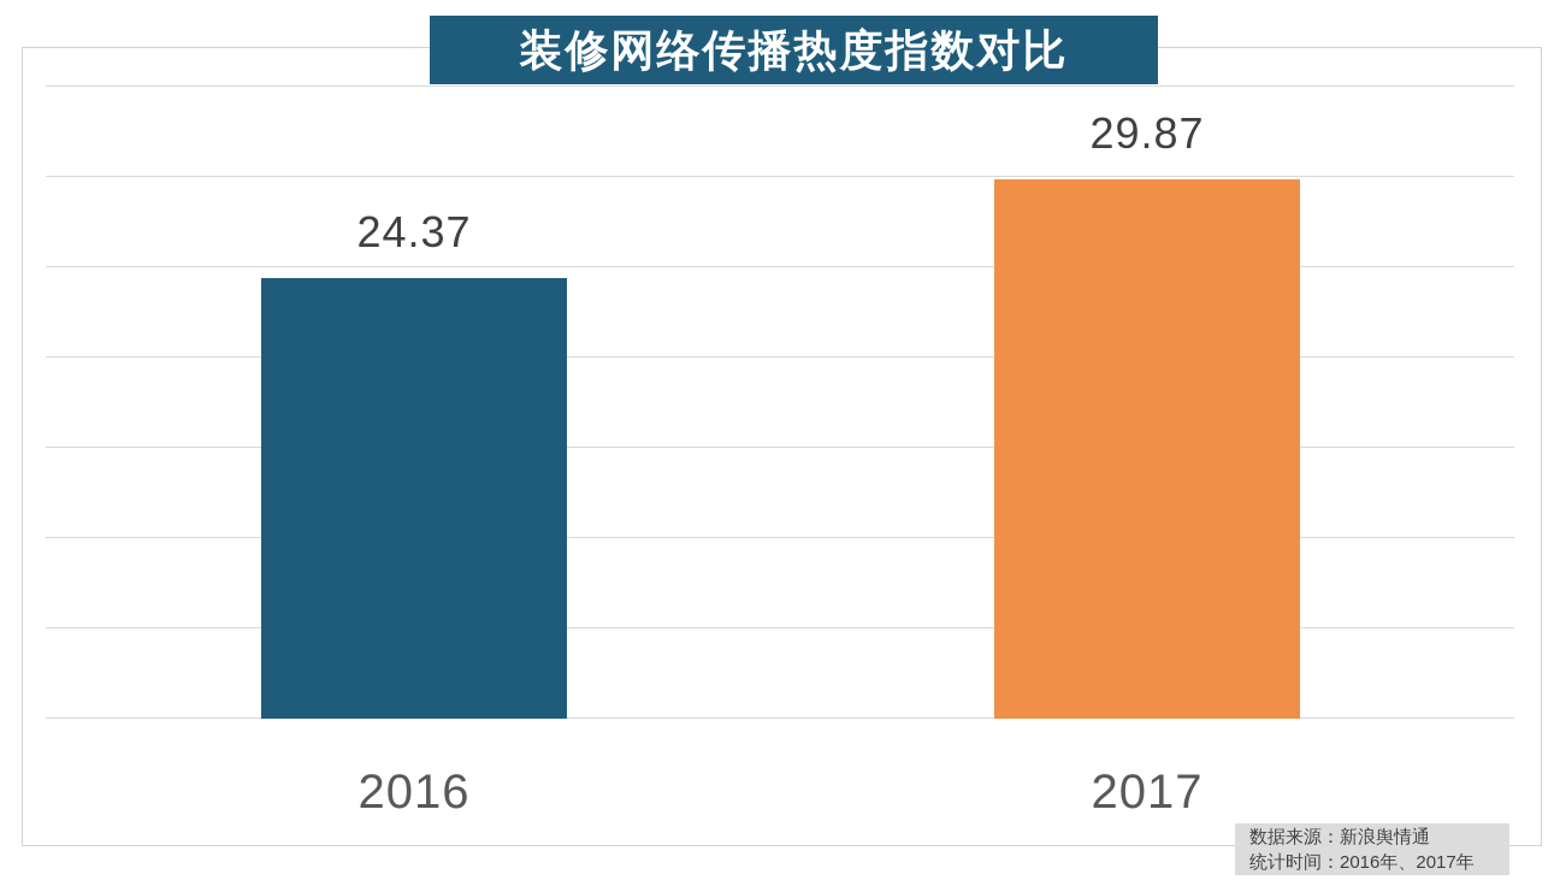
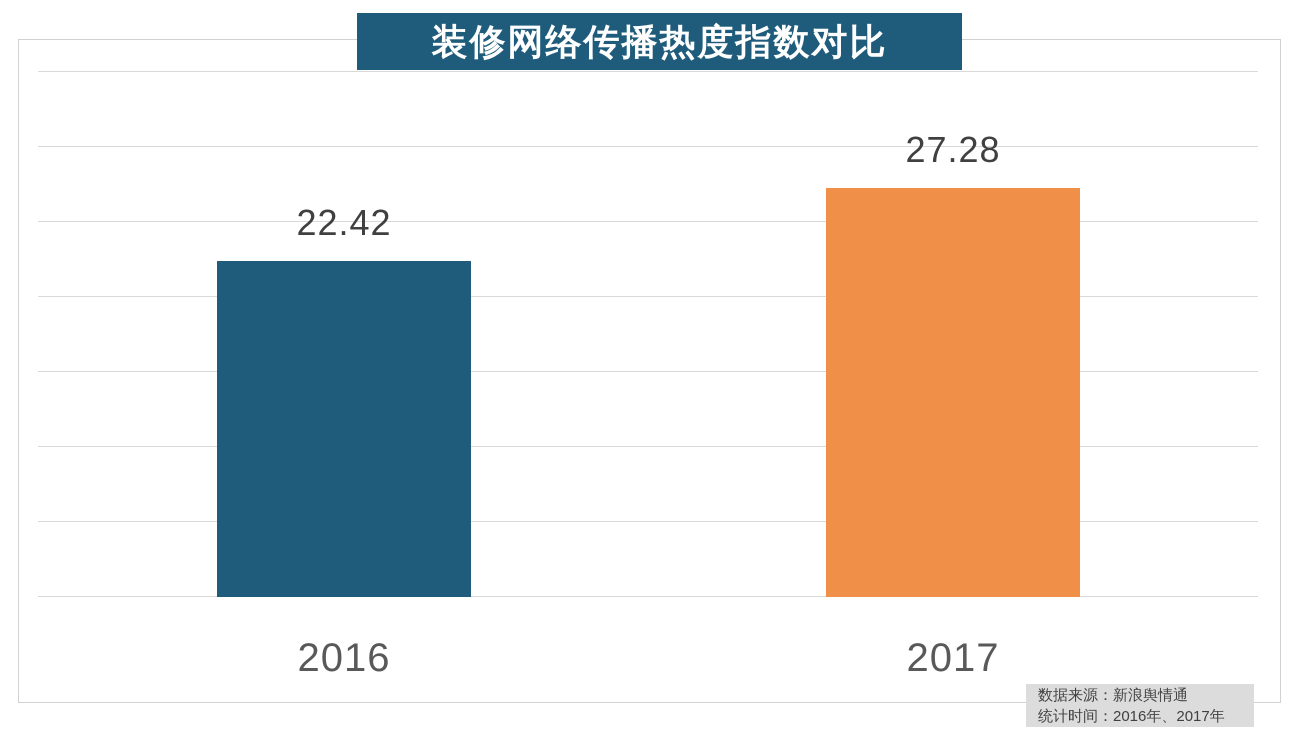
2016: 24.37 -> 22.42
2017: 29.87 -> 27.28
